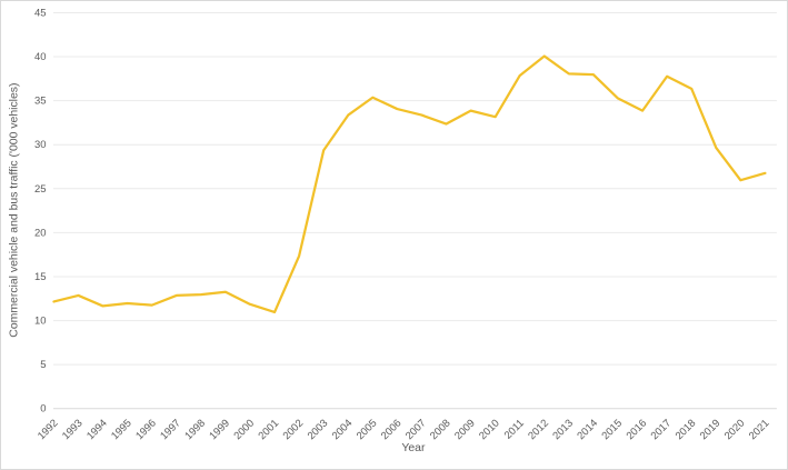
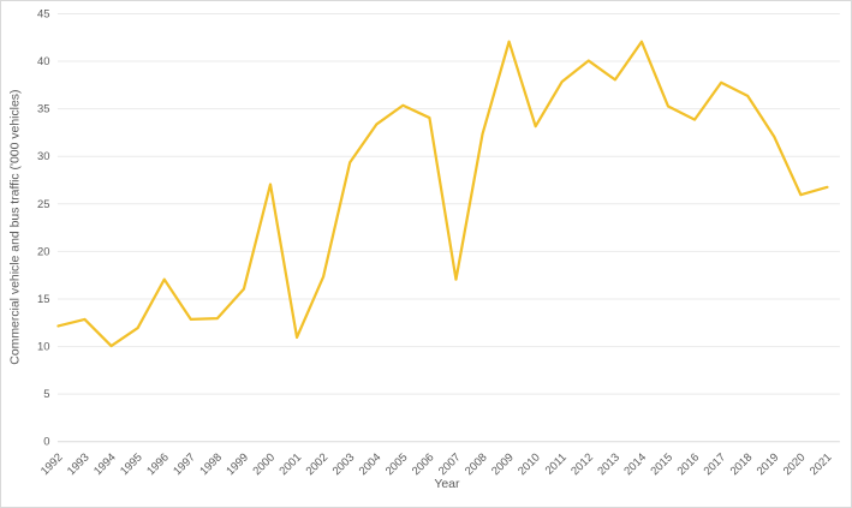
1994: 12 -> 10
1996: 12 -> 17
1999: 13 -> 16
2000: 12 -> 27
2007: 33 -> 17
2009: 34 -> 42
2014: 38 -> 42
2019: 30 -> 32
